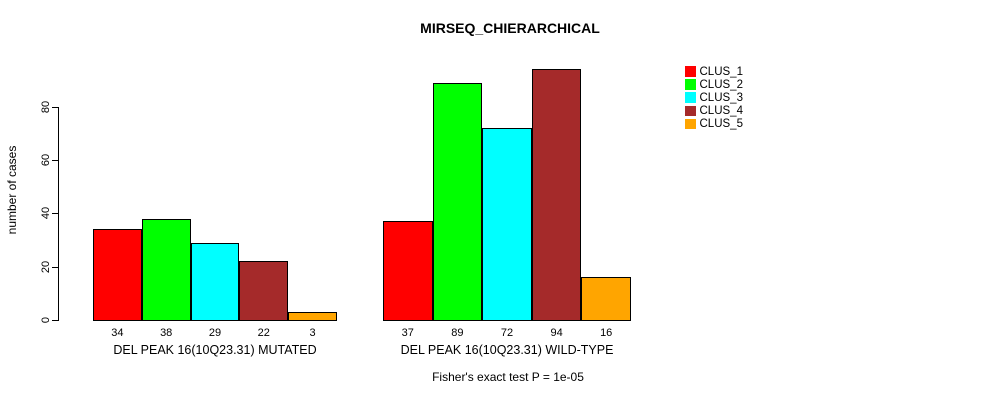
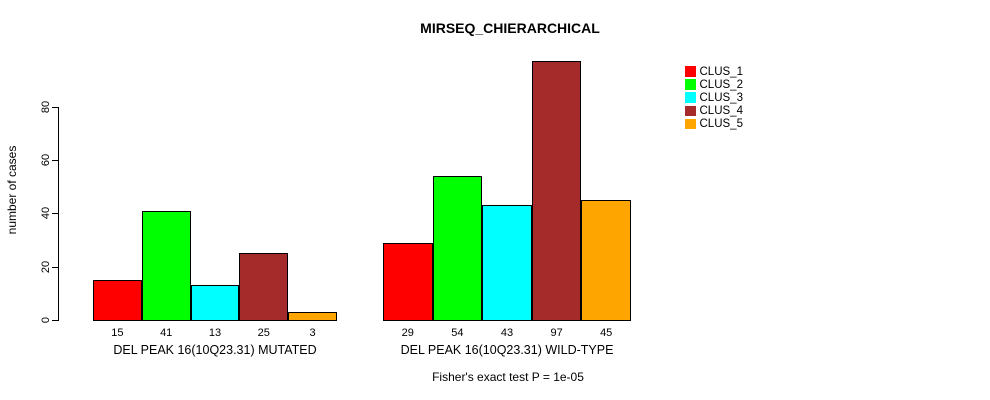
CLUS_1/DEL PEAK 16(10Q23.31) MUTATED: 34 -> 15
CLUS_2/DEL PEAK 16(10Q23.31) MUTATED: 38 -> 41
CLUS_3/DEL PEAK 16(10Q23.31) MUTATED: 29 -> 13
CLUS_4/DEL PEAK 16(10Q23.31) MUTATED: 22 -> 25
CLUS_1/DEL PEAK 16(10Q23.31) WILD-TYPE: 37 -> 29
CLUS_2/DEL PEAK 16(10Q23.31) WILD-TYPE: 89 -> 54
CLUS_3/DEL PEAK 16(10Q23.31) WILD-TYPE: 72 -> 43
CLUS_4/DEL PEAK 16(10Q23.31) WILD-TYPE: 94 -> 97
CLUS_5/DEL PEAK 16(10Q23.31) WILD-TYPE: 16 -> 45
